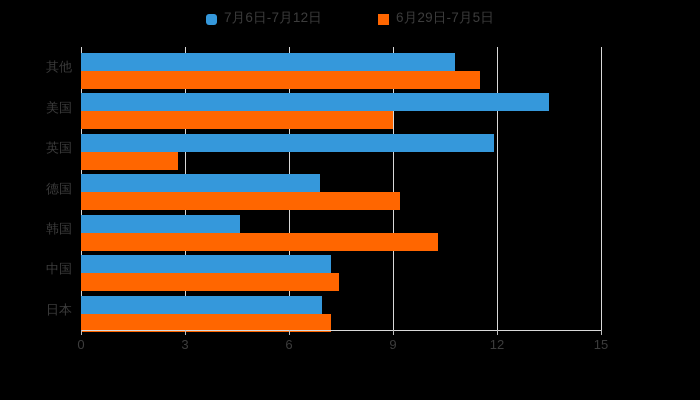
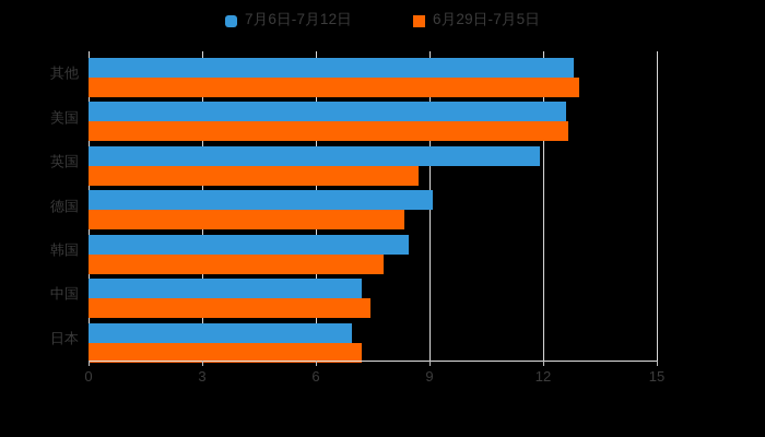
7月6日-7月12日/其他: 10.8 -> 12.8
6月29日-7月5日/其他: 11.5 -> 12.9
7月6日-7月12日/美国: 13.5 -> 12.6
6月29日-7月5日/美国: 9.0 -> 12.7
6月29日-7月5日/英国: 2.8 -> 8.7
7月6日-7月12日/德国: 6.9 -> 9.1
6月29日-7月5日/德国: 9.2 -> 8.3
7月6日-7月12日/韩国: 4.6 -> 8.4
6月29日-7月5日/韩国: 10.3 -> 7.8
